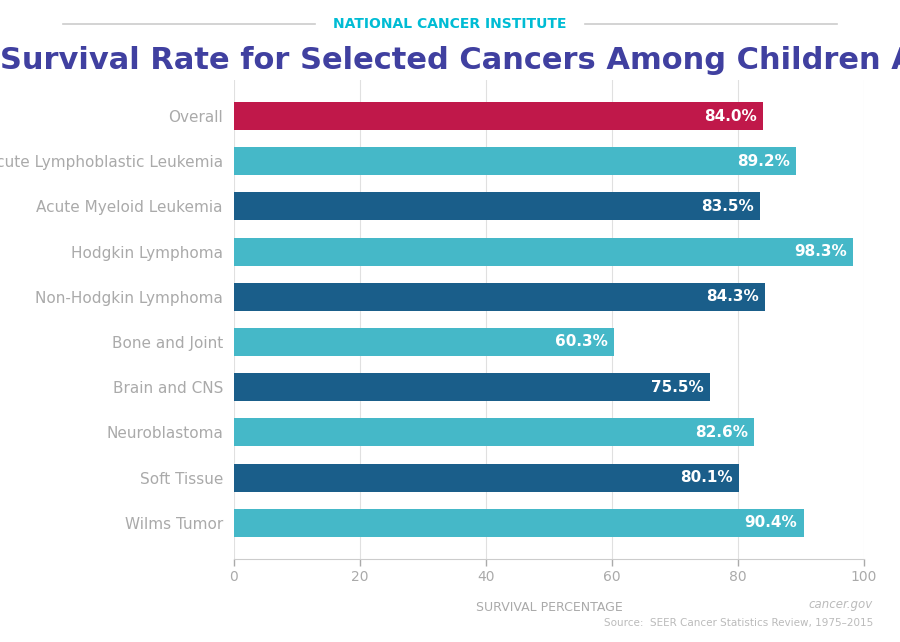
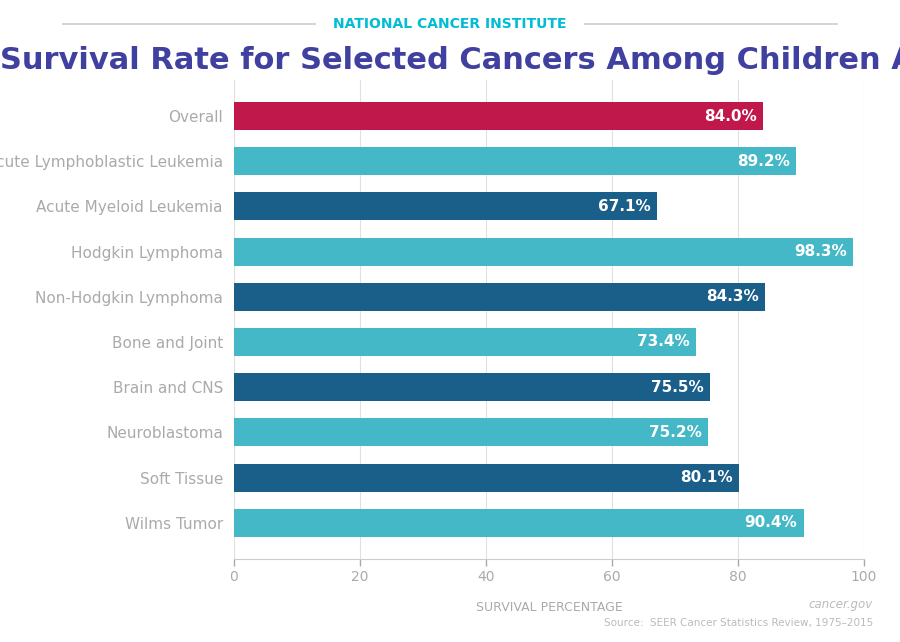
Acute Myeloid Leukemia: 83.5% -> 67.1%
Bone and Joint: 60.3% -> 73.4%
Neuroblastoma: 82.6% -> 75.2%
